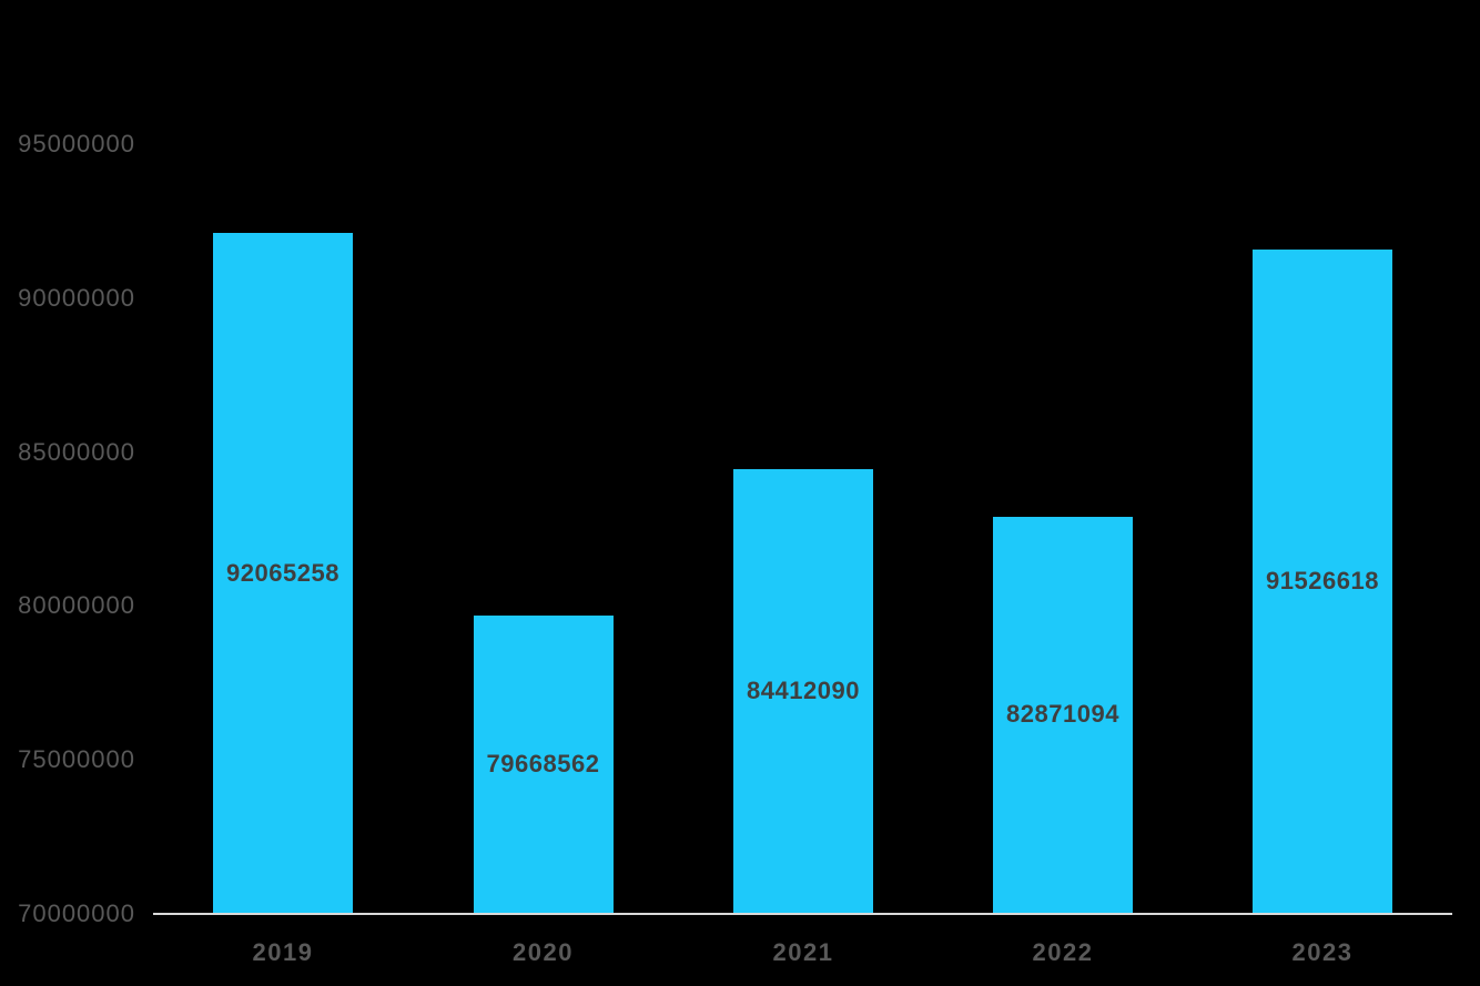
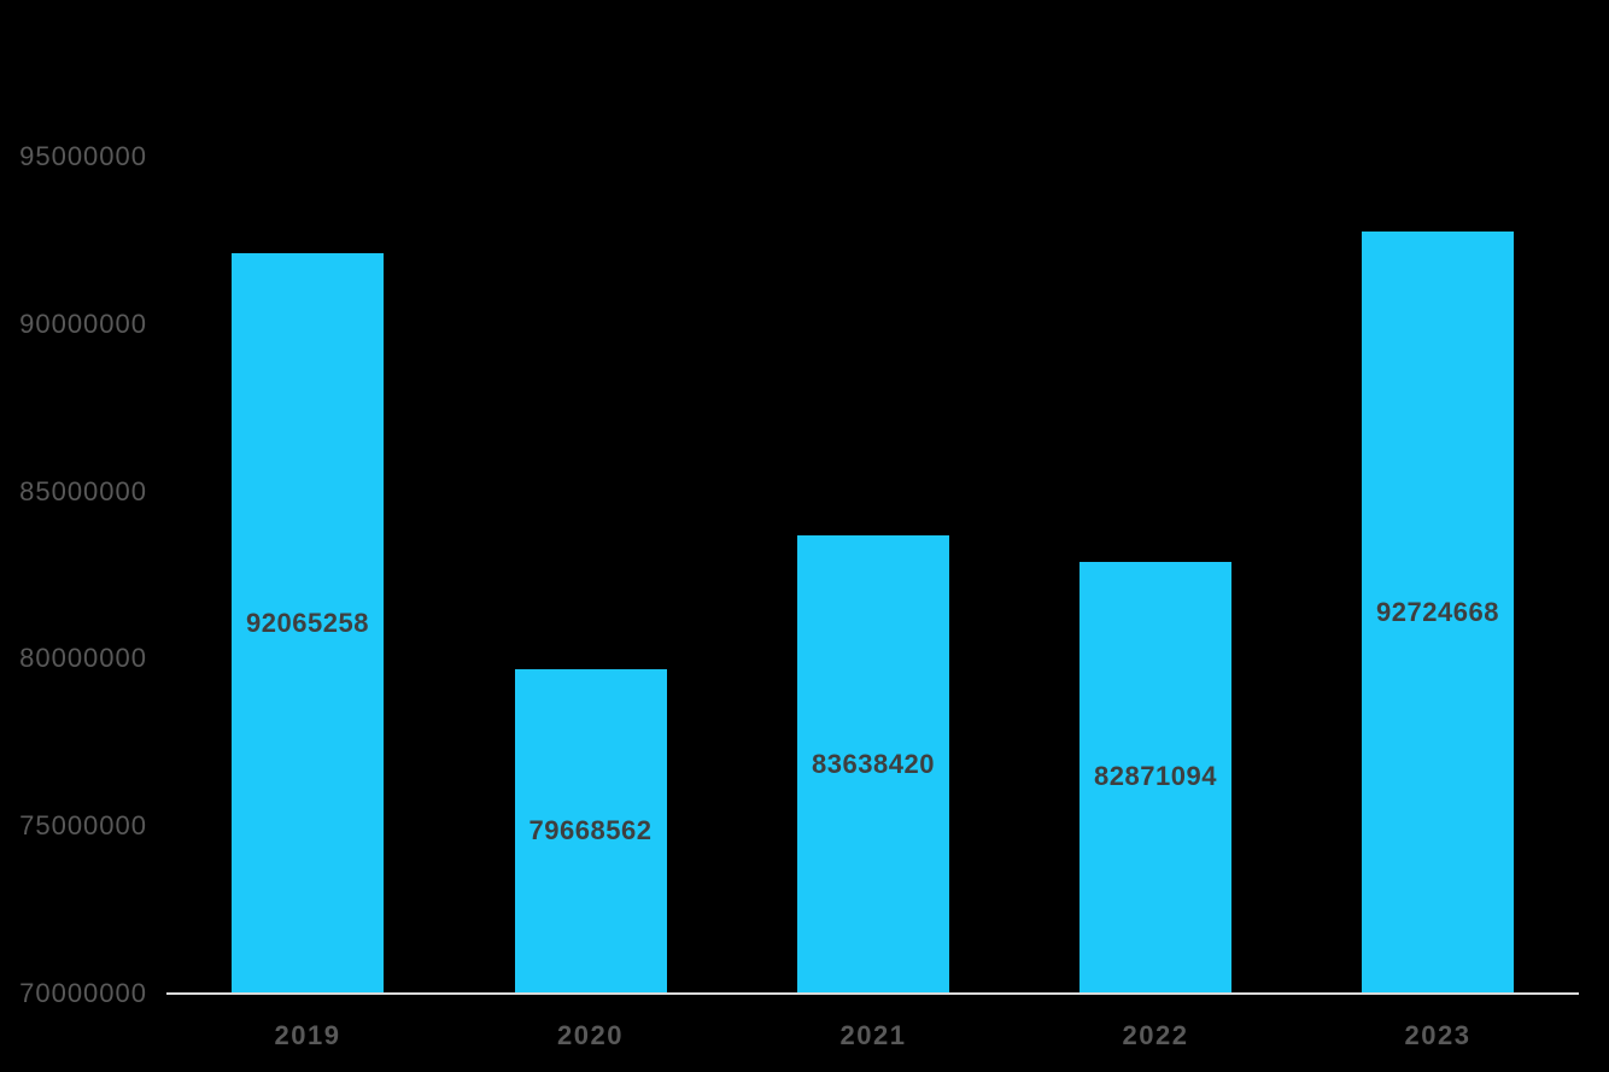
2021: 84412090 -> 83638420
2023: 91526618 -> 92724668
